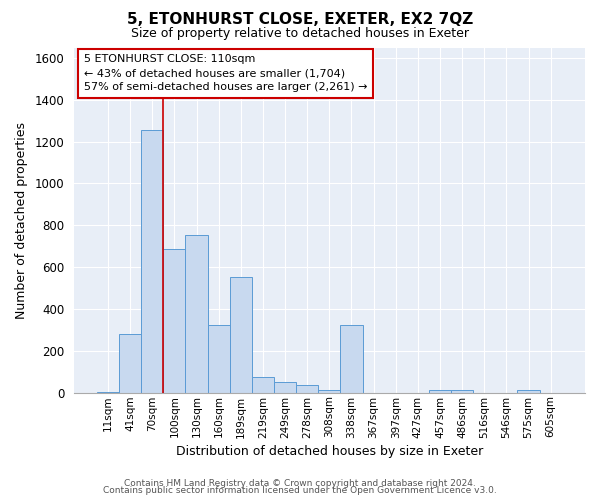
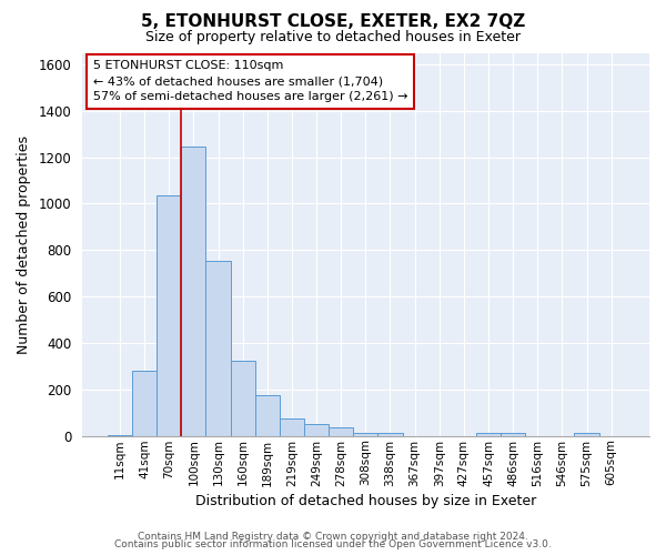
70sqm: 1255 -> 1035
100sqm: 685 -> 1245
189sqm: 555 -> 175
338sqm: 325 -> 15
